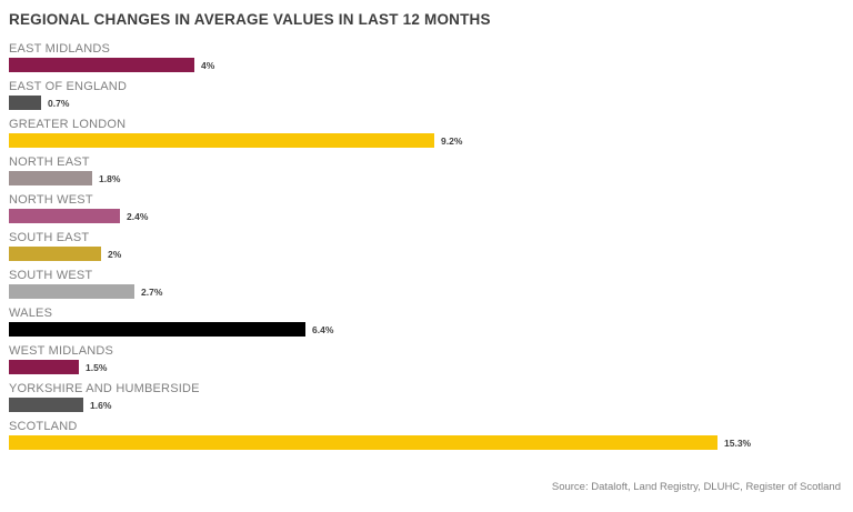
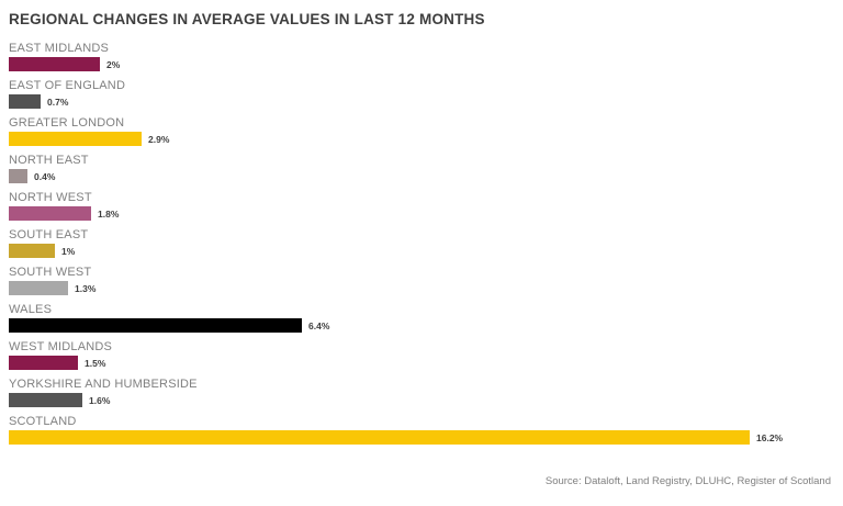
EAST MIDLANDS: 4% -> 2%
GREATER LONDON: 9.2% -> 2.9%
NORTH EAST: 1.8% -> 0.4%
NORTH WEST: 2.4% -> 1.8%
SOUTH EAST: 2% -> 1%
SOUTH WEST: 2.7% -> 1.3%
SCOTLAND: 15.3% -> 16.2%
